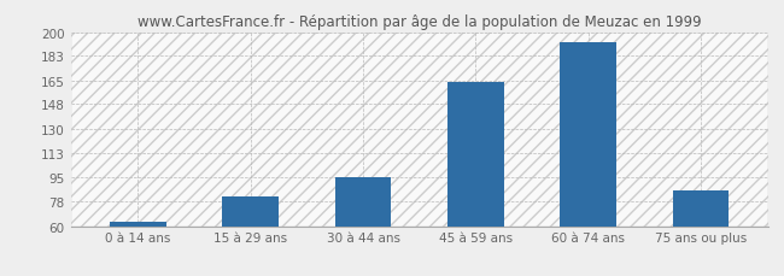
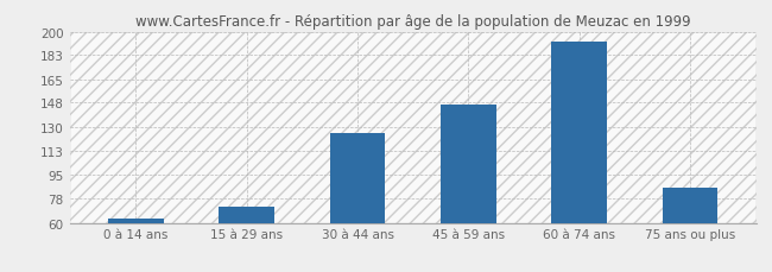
15 à 29 ans: 81 -> 72
30 à 44 ans: 95 -> 126
45 à 59 ans: 164 -> 147
